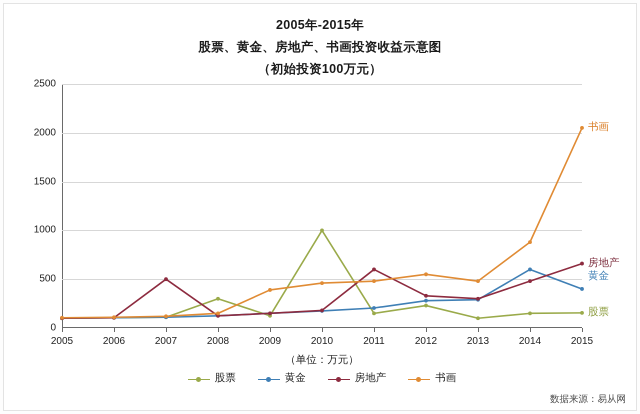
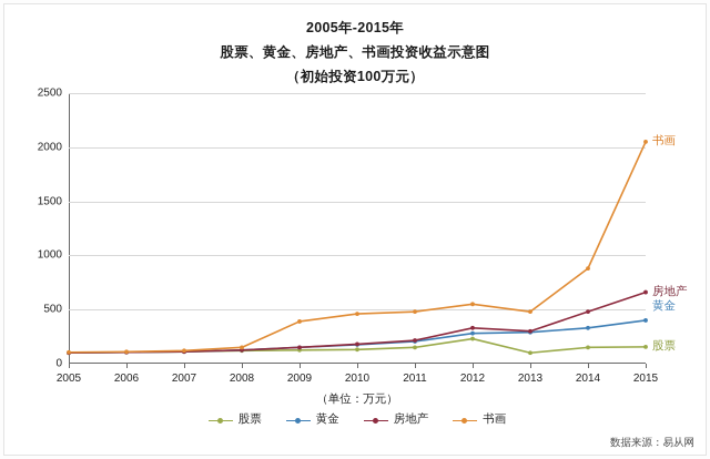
房地产/2007: 500 -> 100
股票/2008: 300 -> 100
股票/2010: 1000 -> 100
房地产/2011: 600 -> 200
黄金/2014: 600 -> 300
